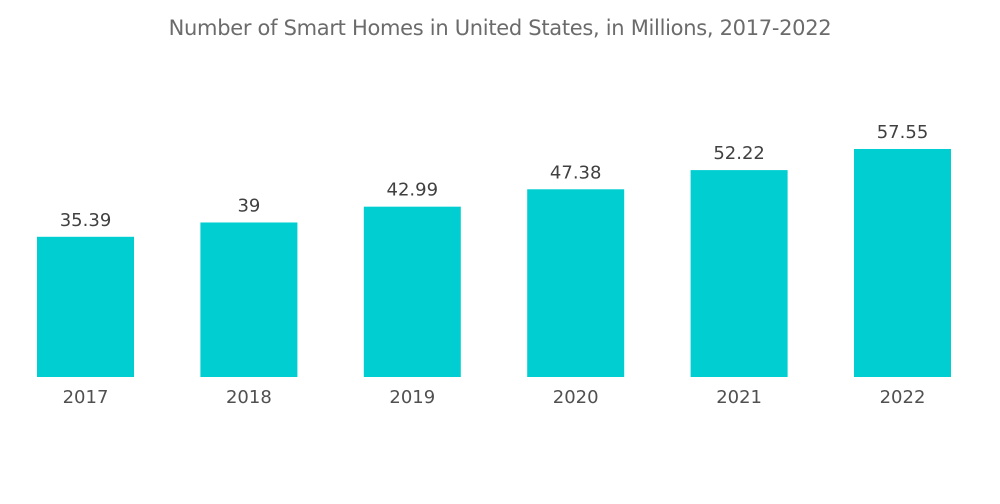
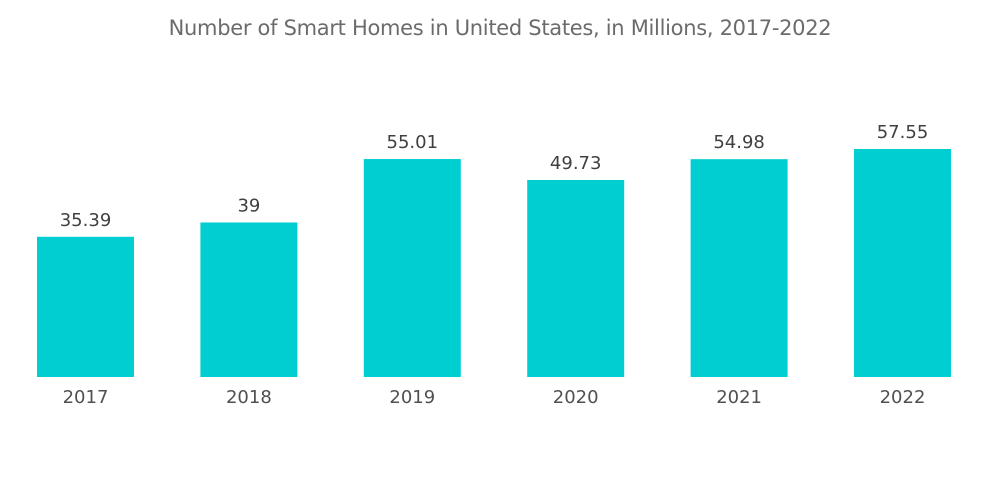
2019: 42.99 -> 55.01
2020: 47.38 -> 49.73
2021: 52.22 -> 54.98
